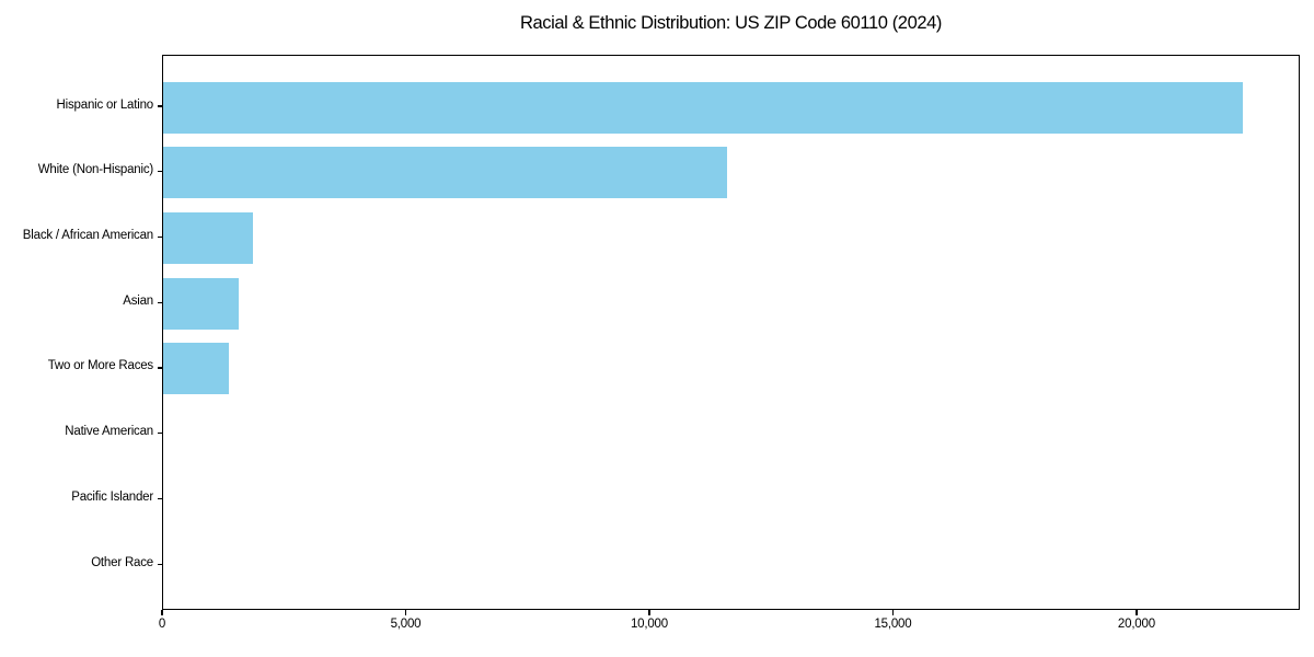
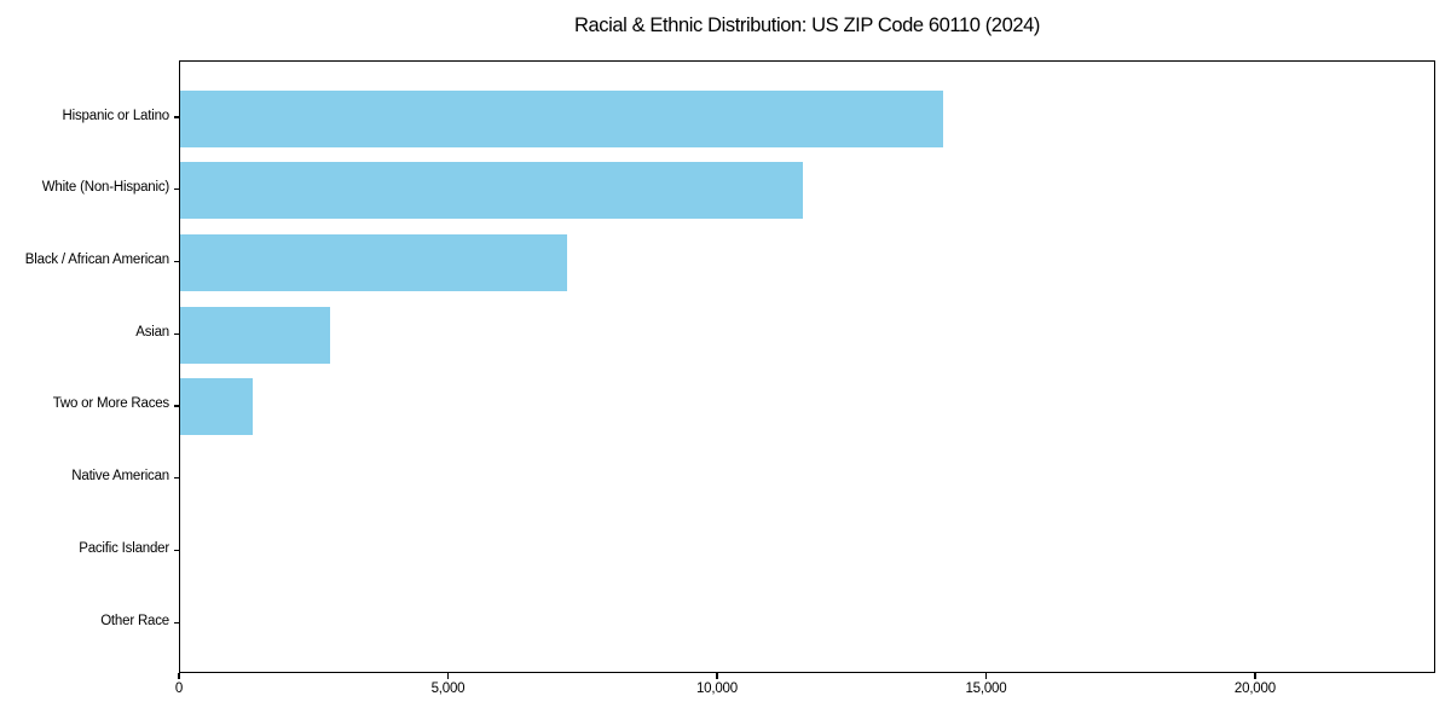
Hispanic or Latino: 22200 -> 14200
Black / African American: 1800 -> 7200
Asian: 1600 -> 2800
